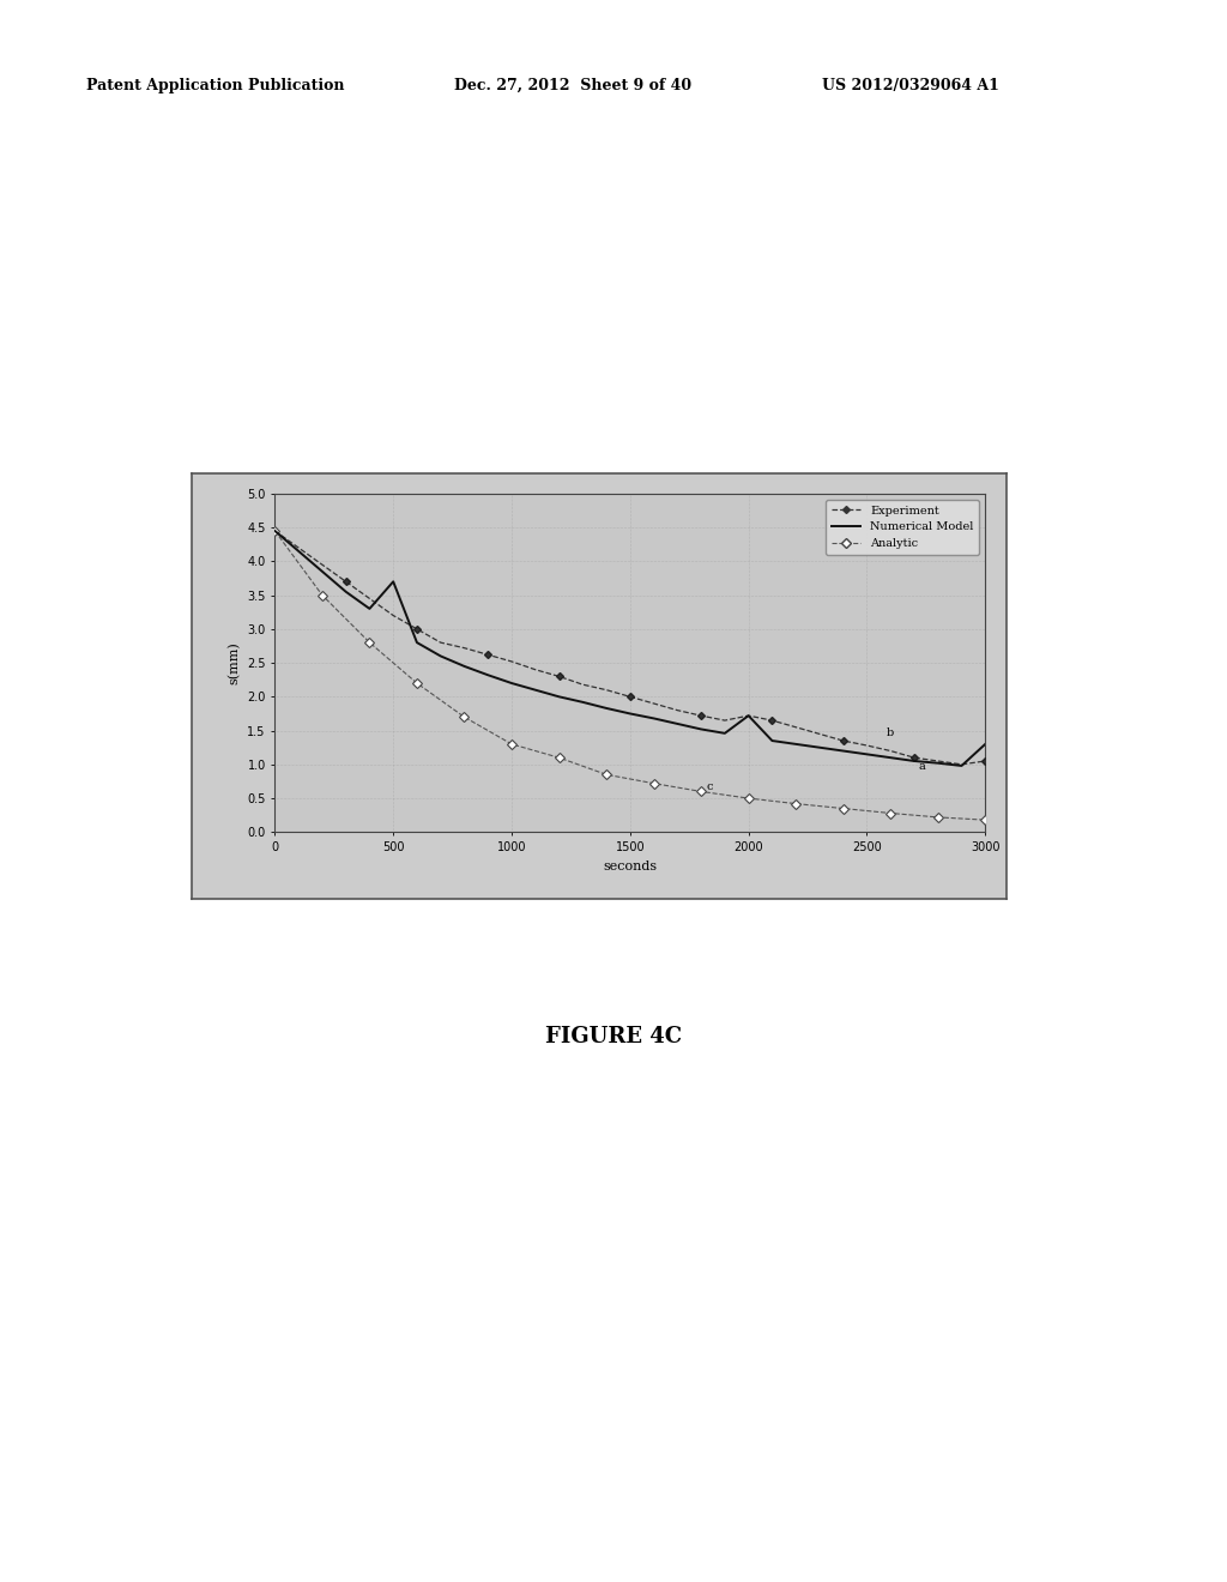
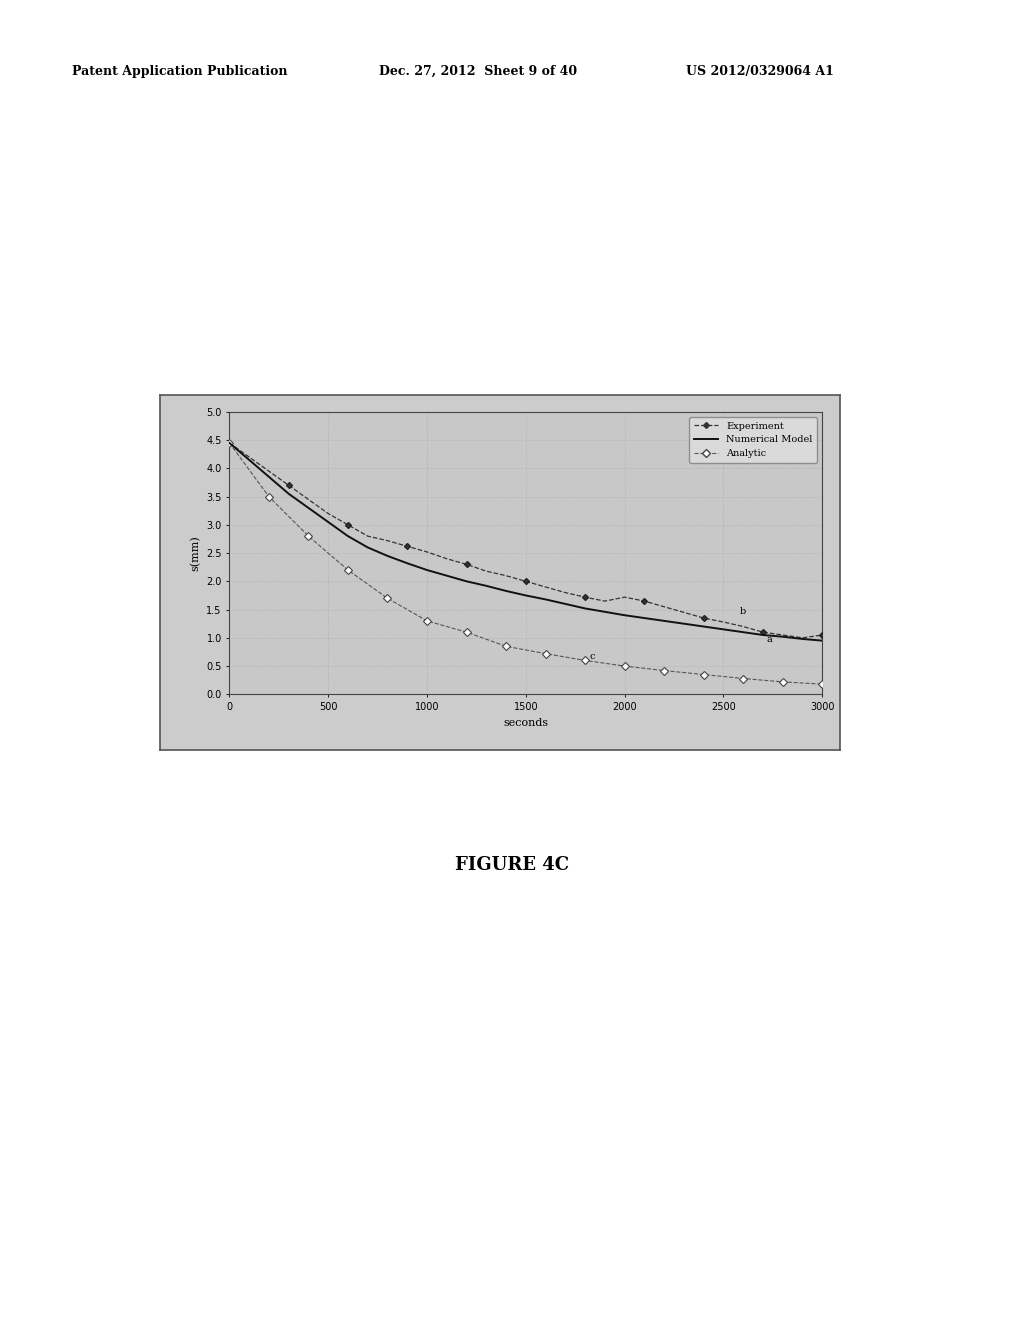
Numerical Model/500: 3.70 -> 3.05
Numerical Model/2000: 1.72 -> 1.40
Numerical Model/3000: 1.30 -> 0.95
